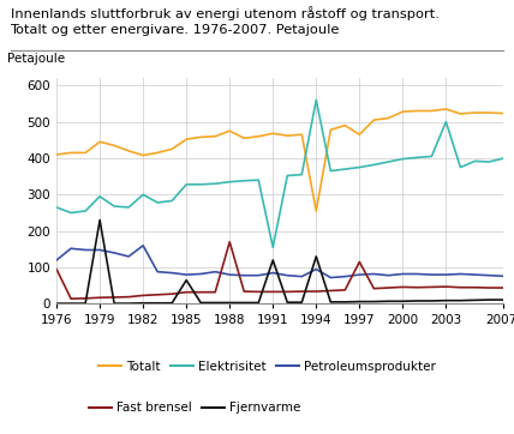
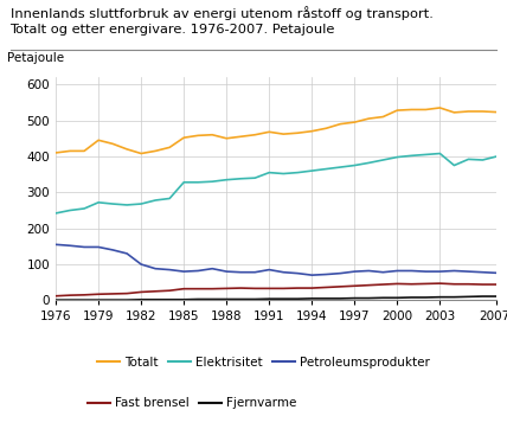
Elektrisitet/1976: 265 -> 242
Petroleumsprodukter/1976: 120 -> 155
Fast brensel/1976: 95 -> 12
Elektrisitet/1979: 295 -> 272
Fjernvarme/1979: 230 -> 1
Elektrisitet/1982: 300 -> 268
Petroleumsprodukter/1982: 160 -> 100
Fjernvarme/1985: 65 -> 2
Totalt/1988: 475 -> 450
Fast brensel/1988: 170 -> 33
Elektrisitet/1991: 155 -> 355
Fjernvarme/1991: 120 -> 4
Totalt/1994: 255 -> 470
Elektrisitet/1994: 560 -> 360
Petroleumsprodukter/1994: 95 -> 70
Fjernvarme/1994: 130 -> 5
Totalt/1997: 465 -> 495
Fast brensel/1997: 115 -> 40
Elektrisitet/2003: 500 -> 408
